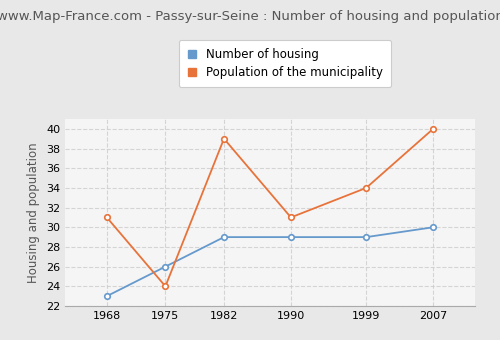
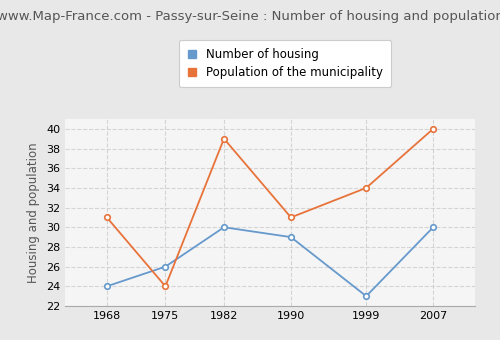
Number of housing/1968: 23 -> 24
Number of housing/1982: 29 -> 30
Number of housing/1999: 29 -> 23
